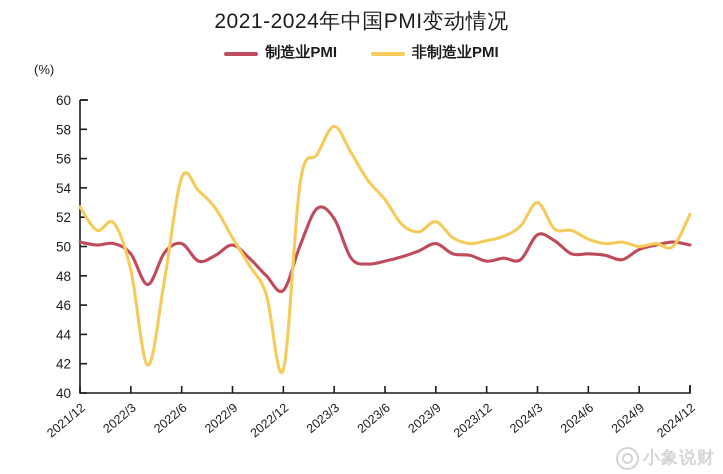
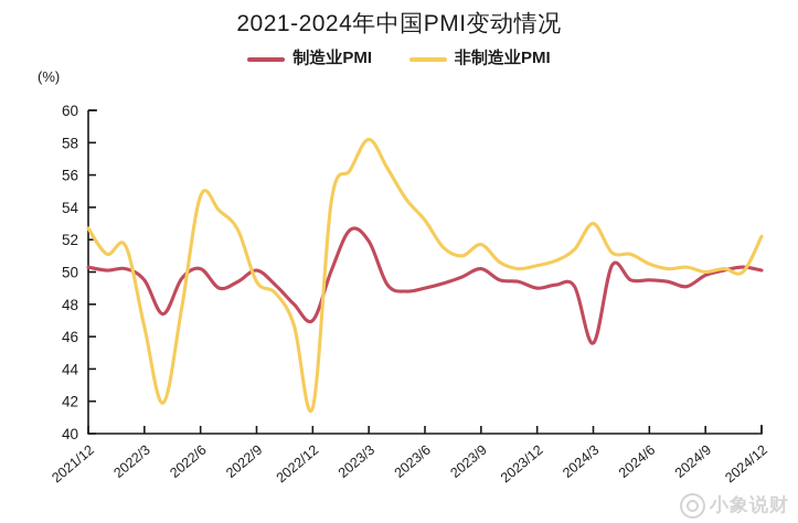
非制造业PMI/2022/3: 48.4 -> 46.6
非制造业PMI/2022/9: 50.6 -> 49.4
制造业PMI/2024/3: 50.8 -> 45.6
